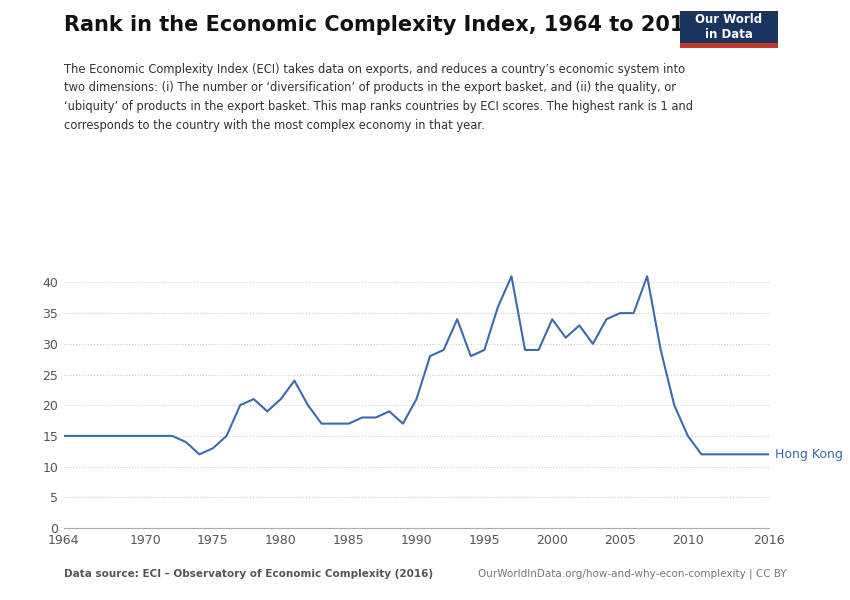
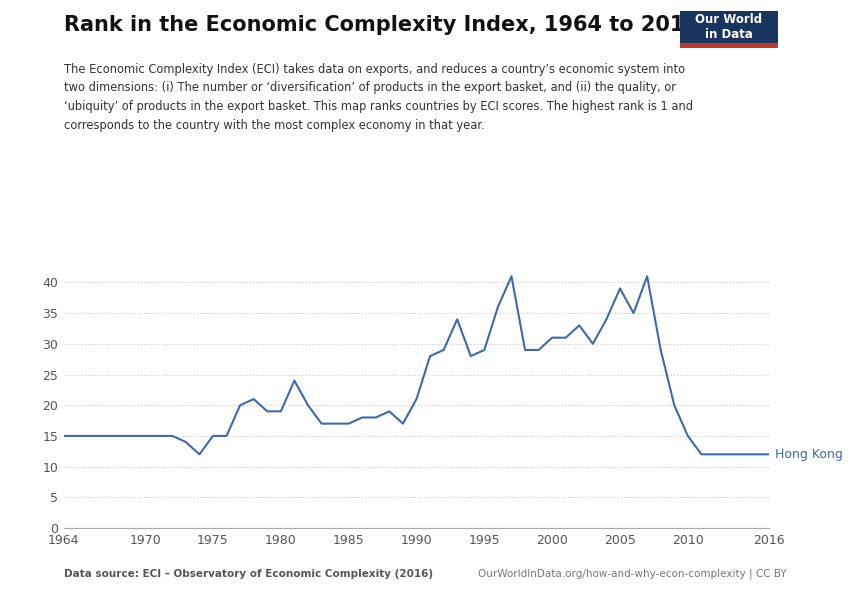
1975: 13 -> 15
1980: 21 -> 19
2000: 34 -> 31
2005: 35 -> 39
